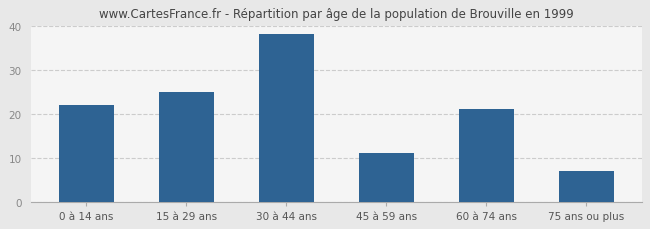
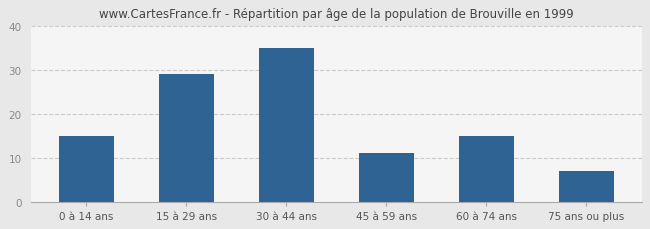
0 à 14 ans: 22 -> 15
15 à 29 ans: 25 -> 29
30 à 44 ans: 38 -> 35
60 à 74 ans: 21 -> 15
